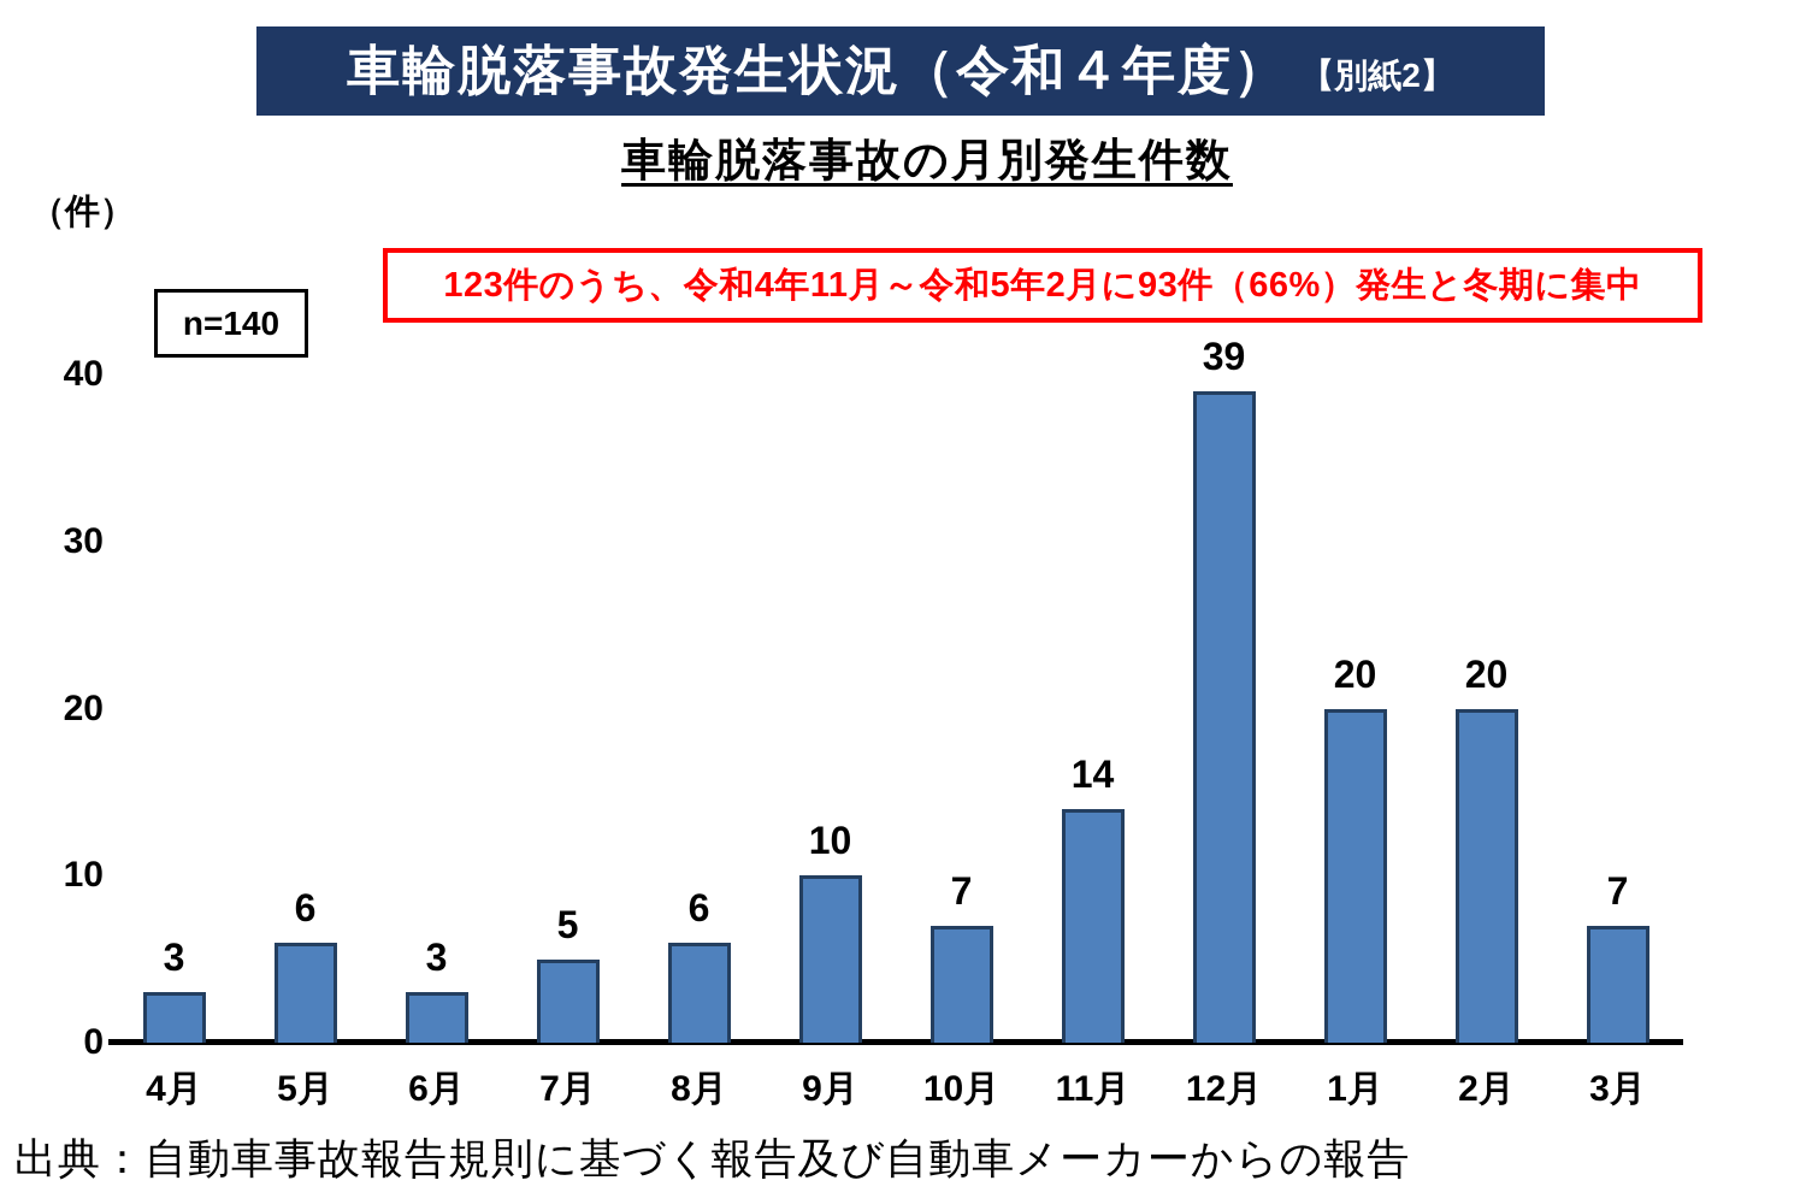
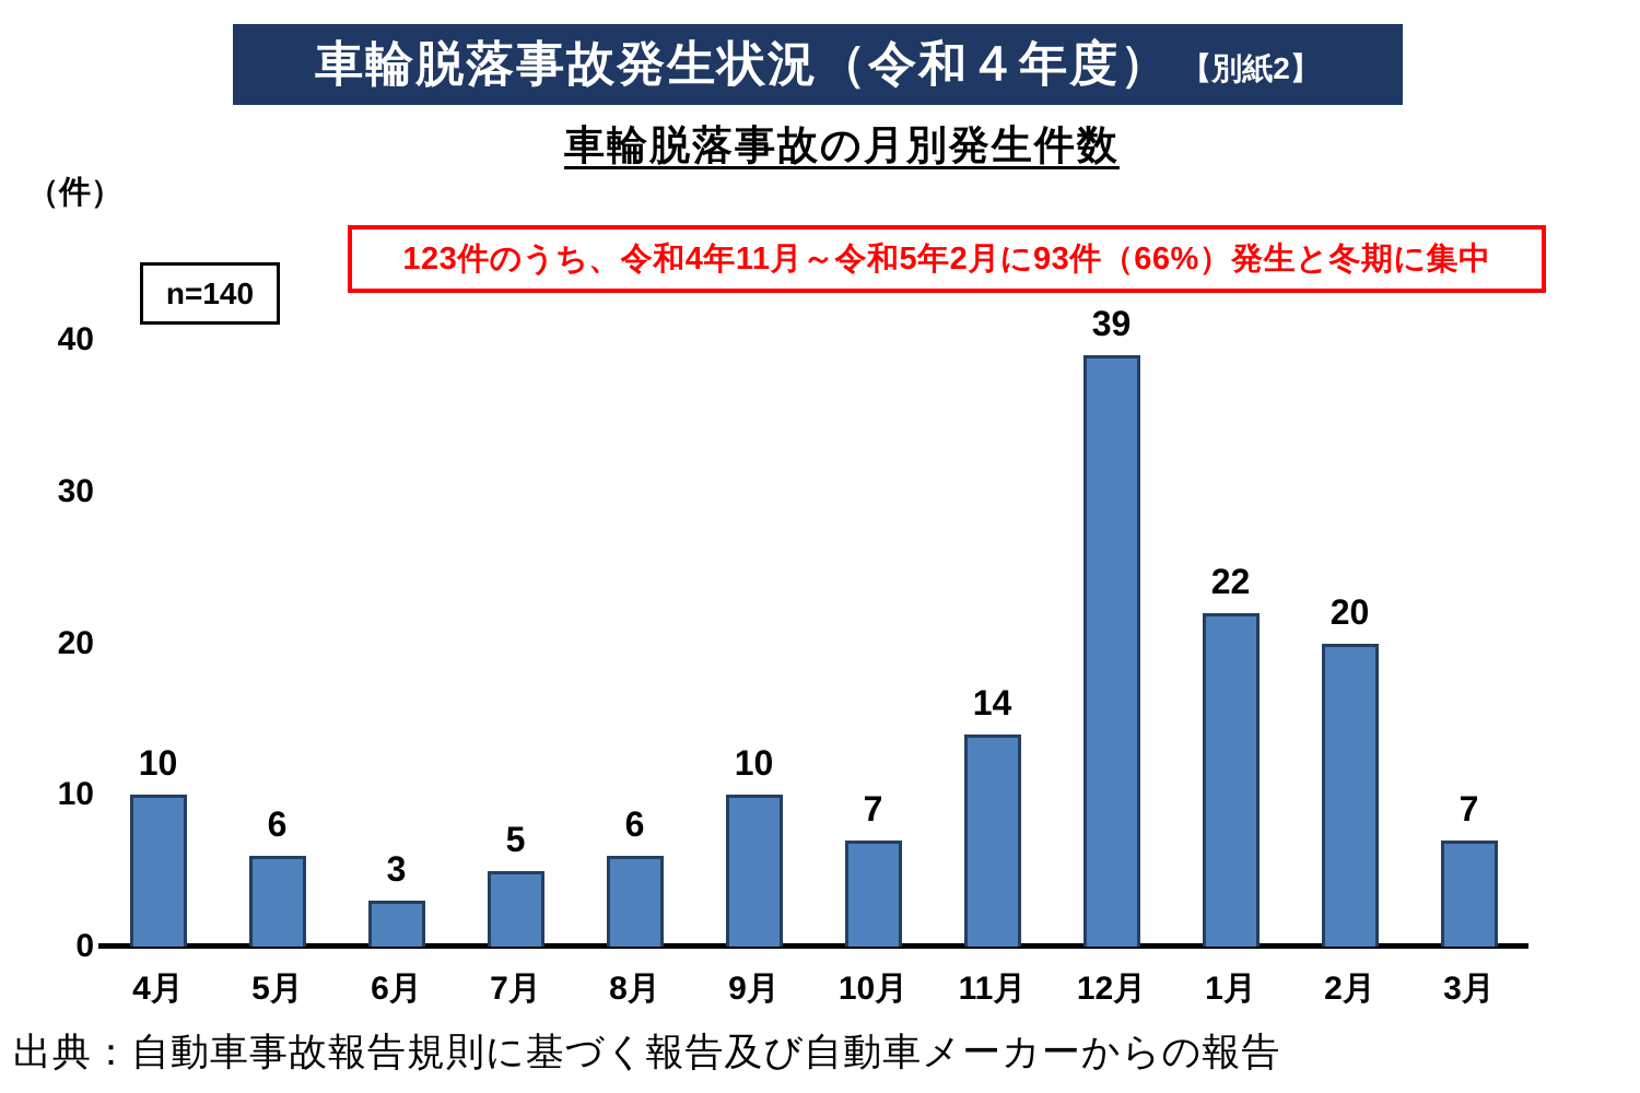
4月: 3 -> 10
1月: 20 -> 22
